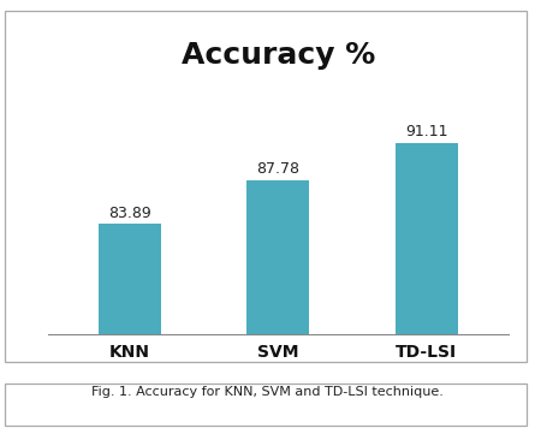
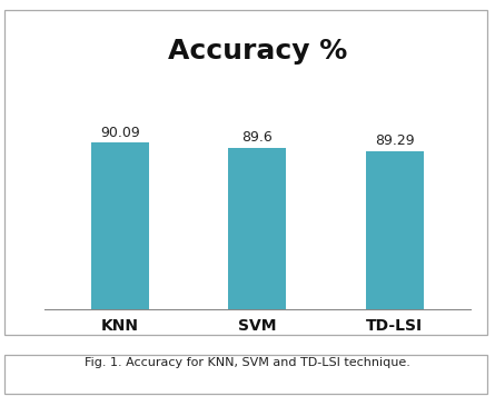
KNN: 83.89 -> 90.09
SVM: 87.78 -> 89.6
TD-LSI: 91.11 -> 89.29
